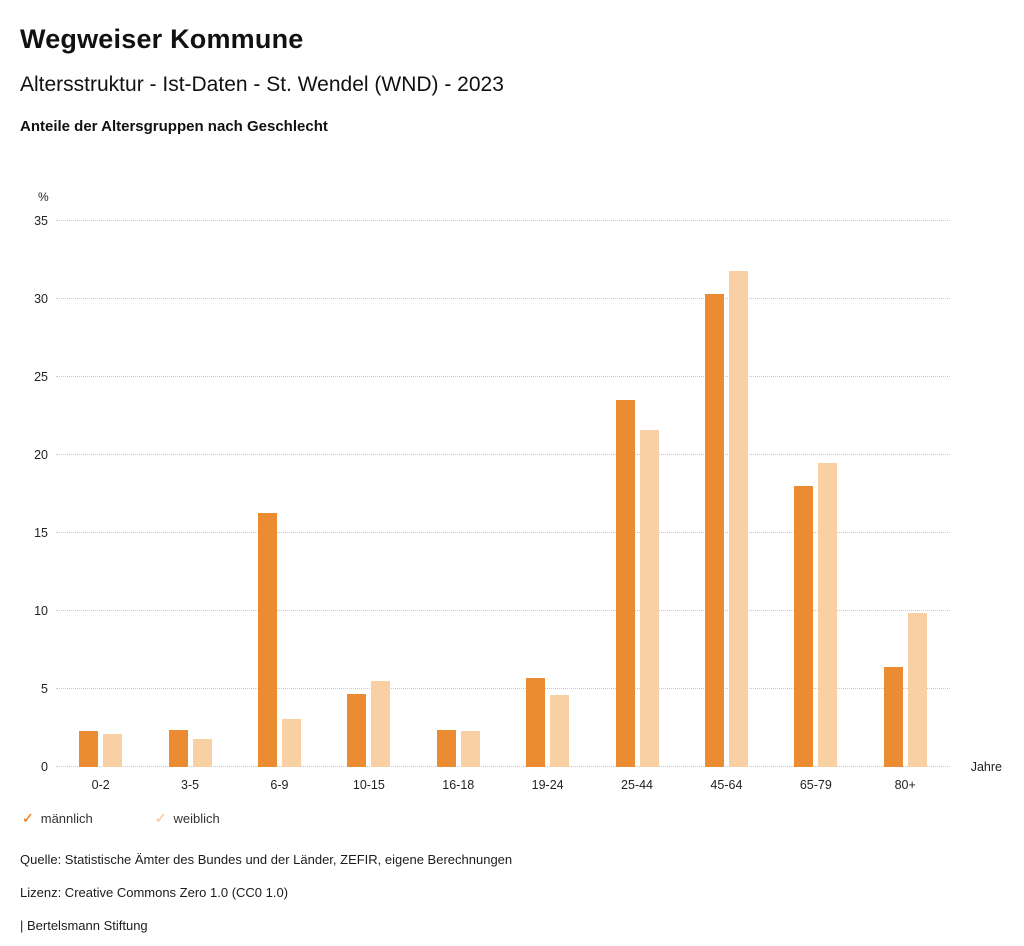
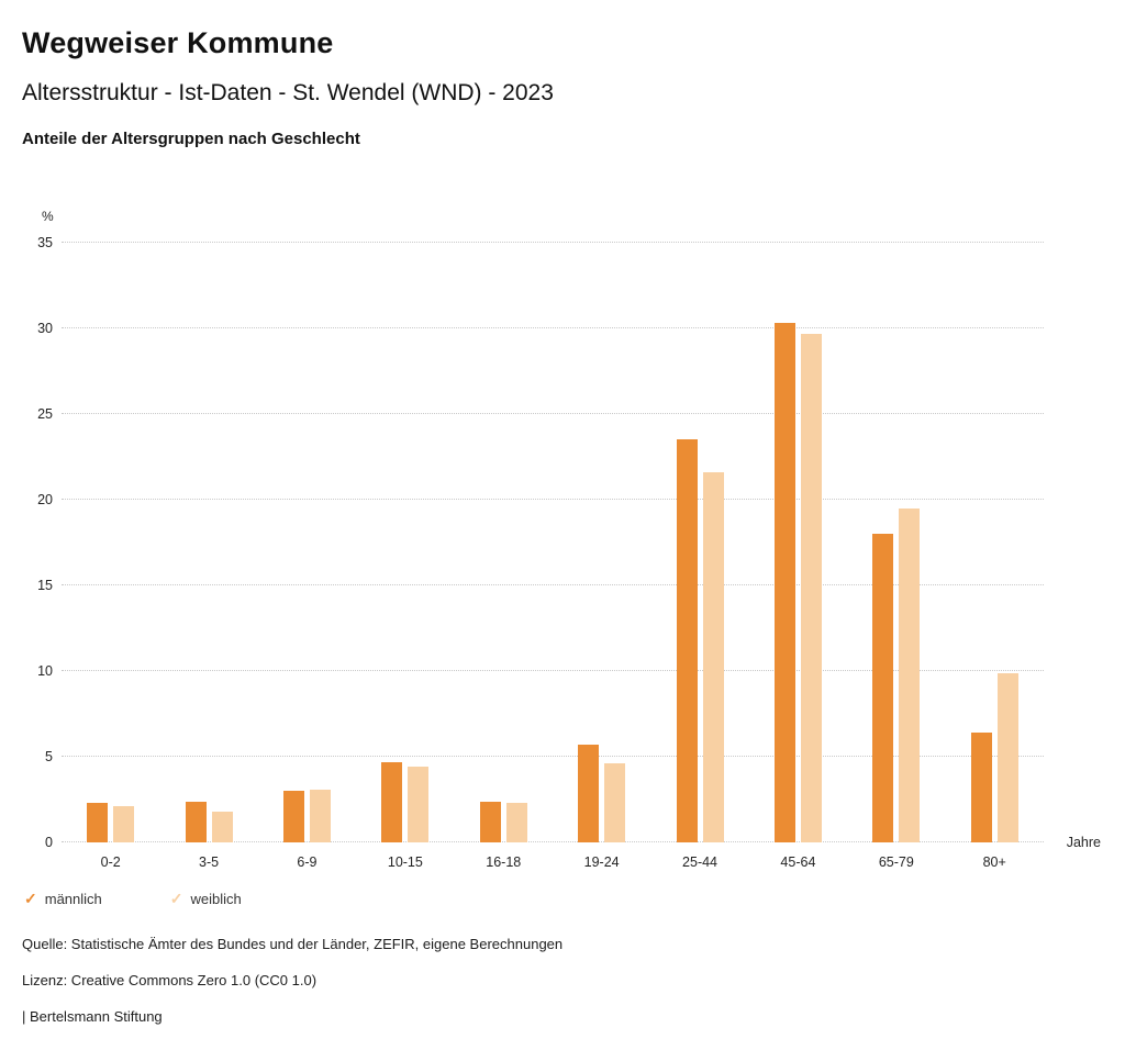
männlich/6-9: 16.3 -> 3.0
weiblich/10-15: 5.5 -> 4.4
weiblich/45-64: 31.8 -> 29.7
